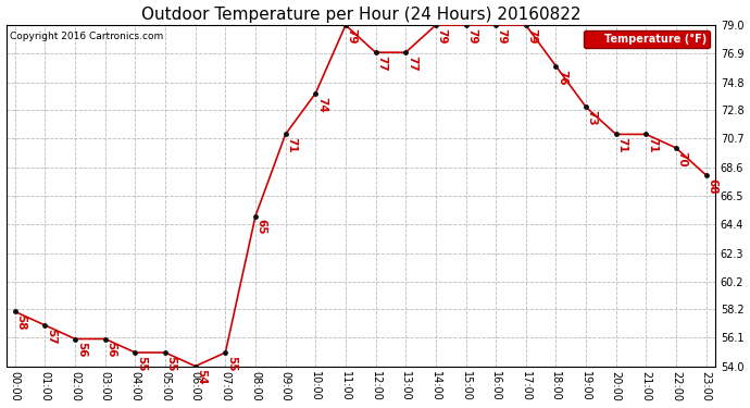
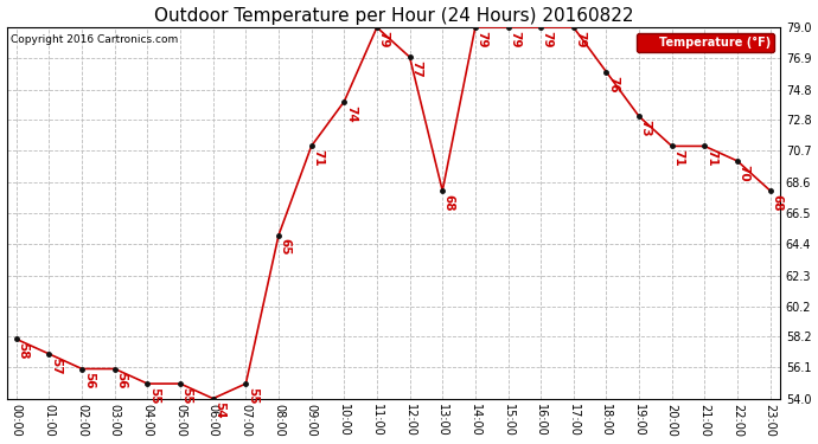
13:00: 77 -> 68
